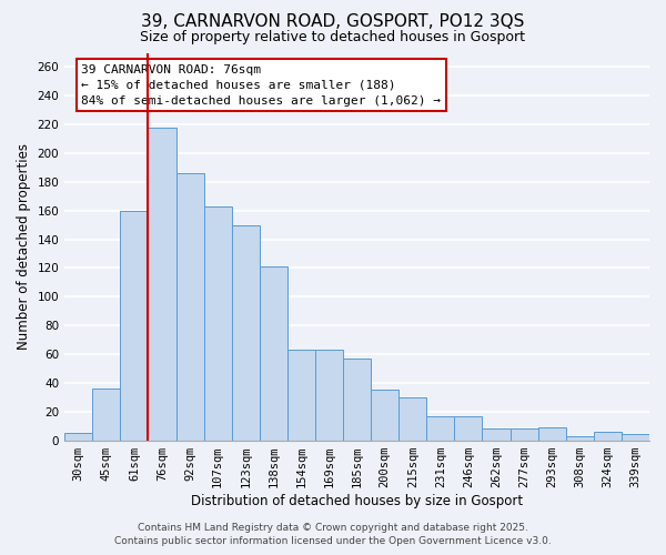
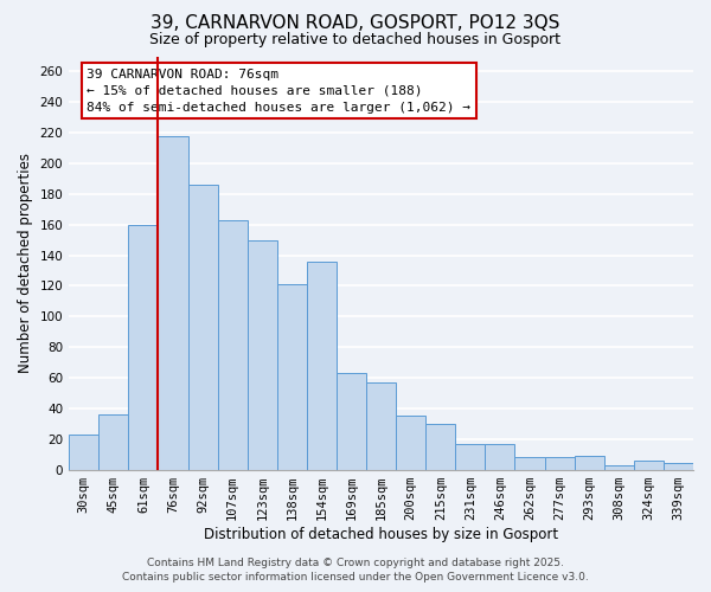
30sqm: 5 -> 23
154sqm: 63 -> 136
